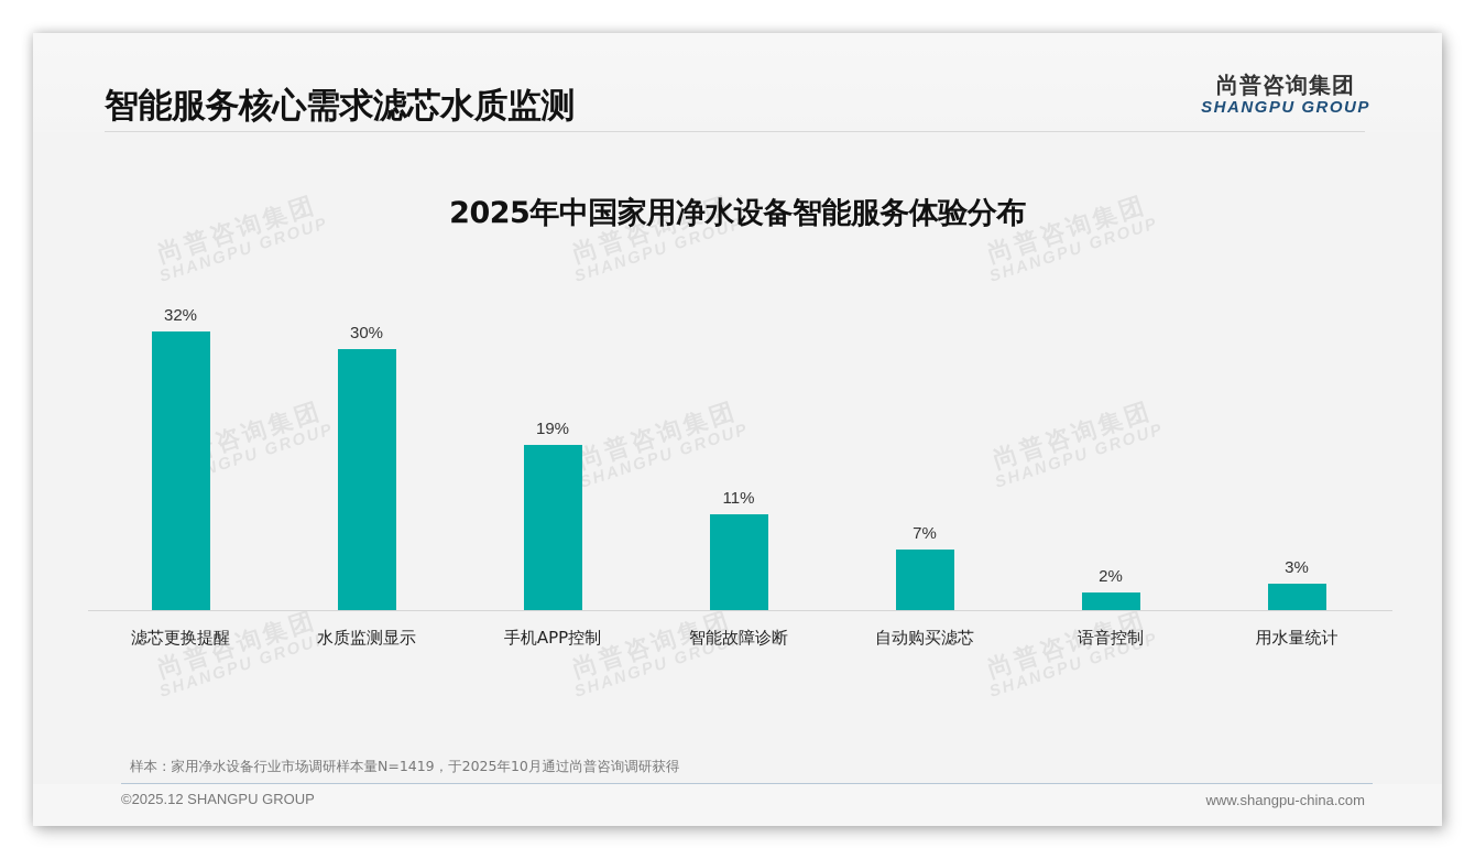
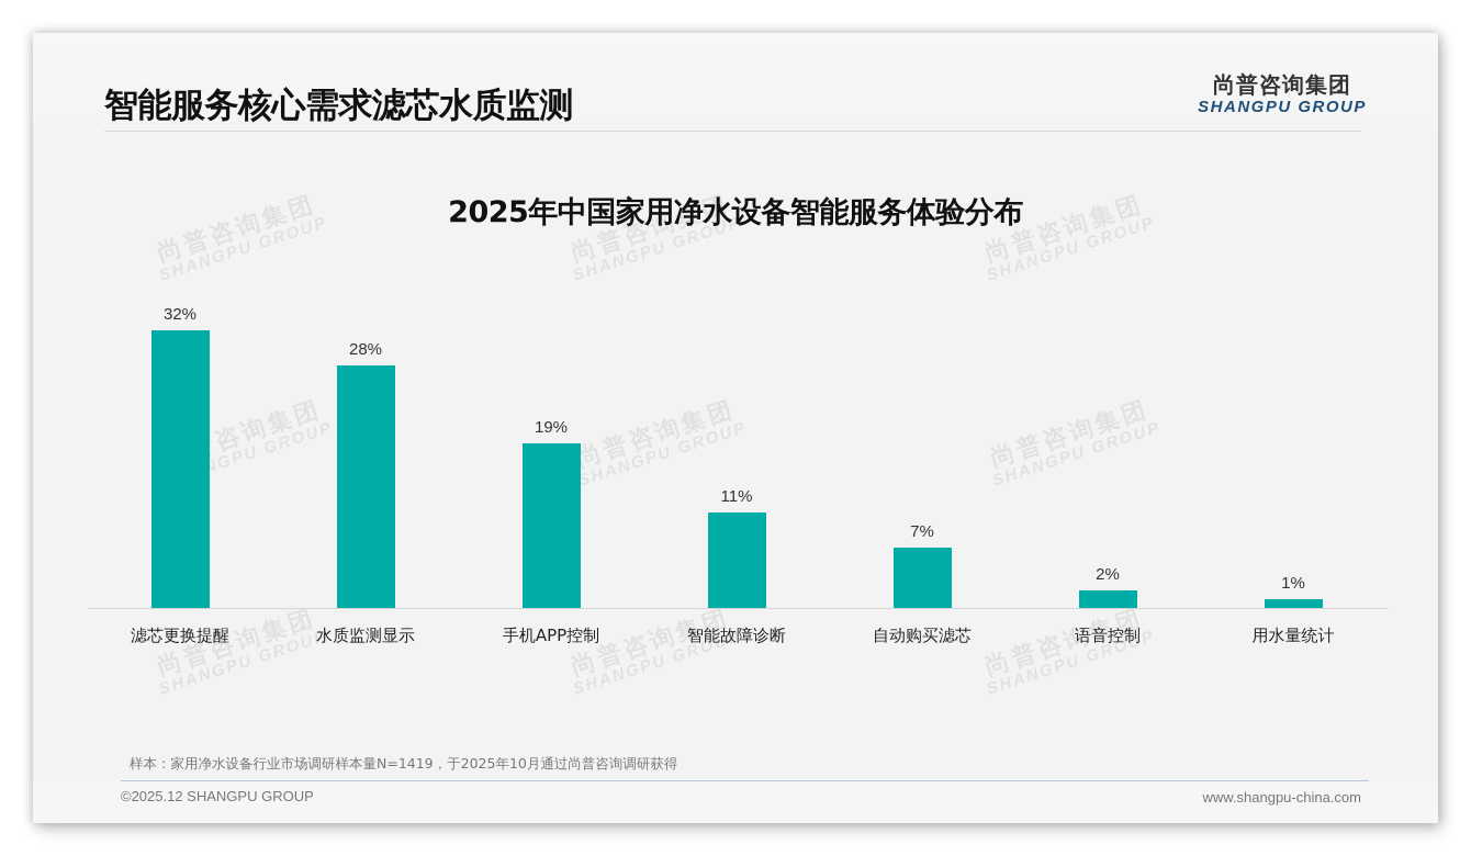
水质监测显示: 30% -> 28%
用水量统计: 3% -> 1%
